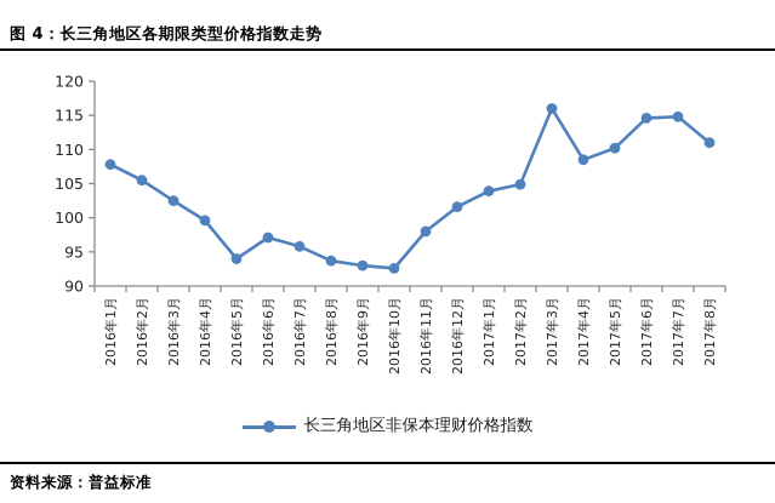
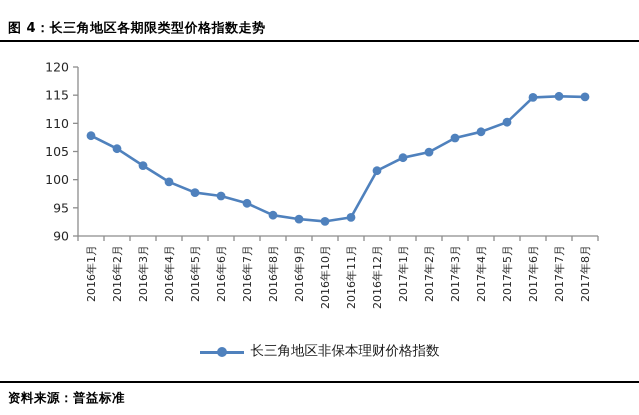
2016年5月: 94 -> 98
2016年11月: 98 -> 93
2017年3月: 116 -> 107
2017年8月: 111 -> 115
